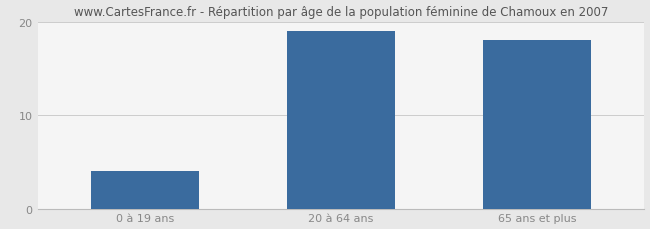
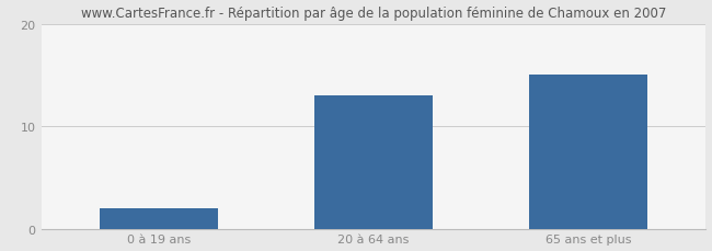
0 à 19 ans: 4 -> 2
20 à 64 ans: 19 -> 13
65 ans et plus: 18 -> 15
